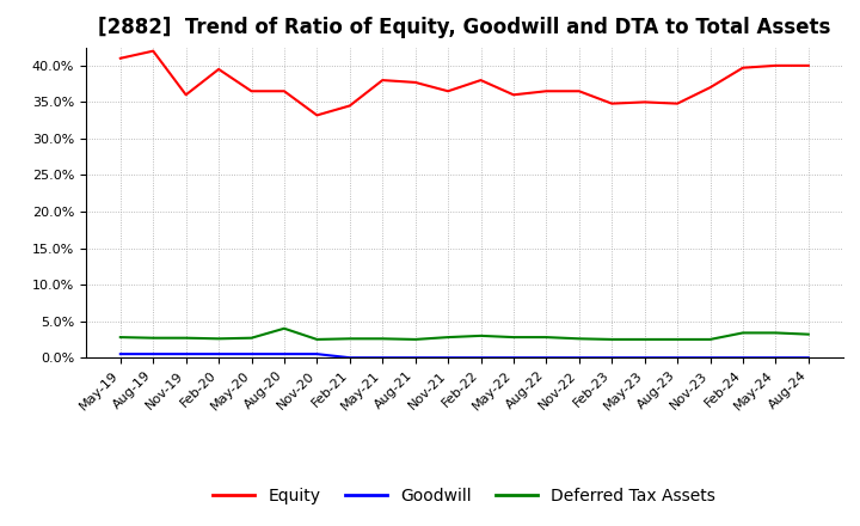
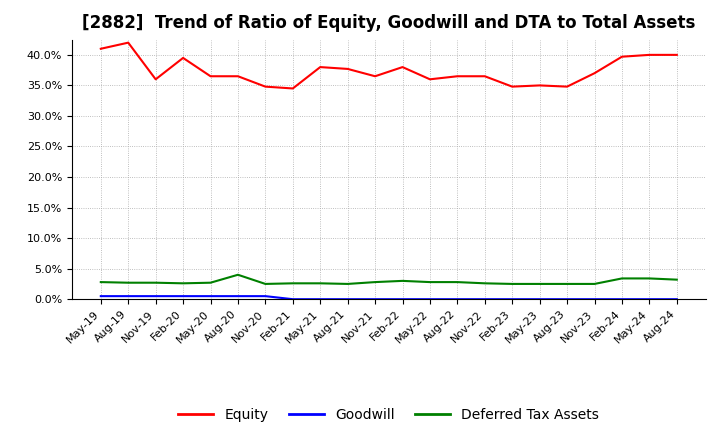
Equity/Nov-20: 33.2% -> 34.8%
